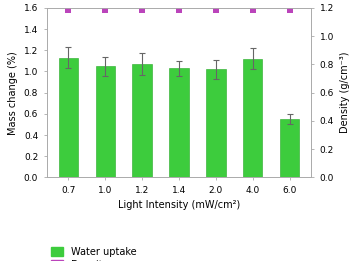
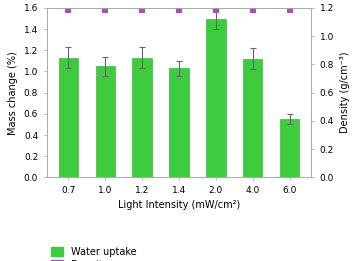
Water uptake/1.2: 1.07 -> 1.13
Water uptake/2.0: 1.02 -> 1.49
